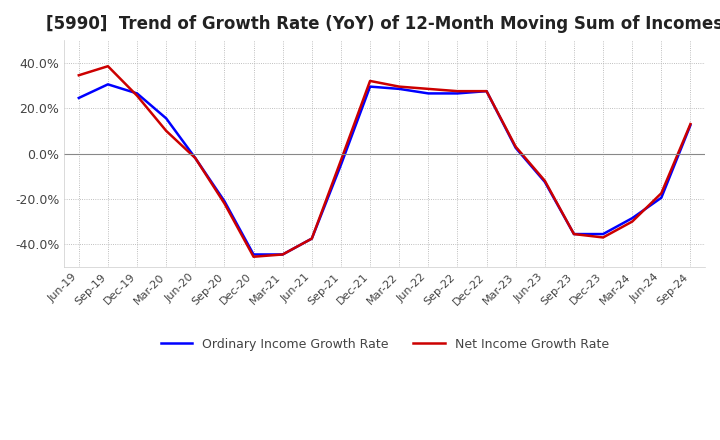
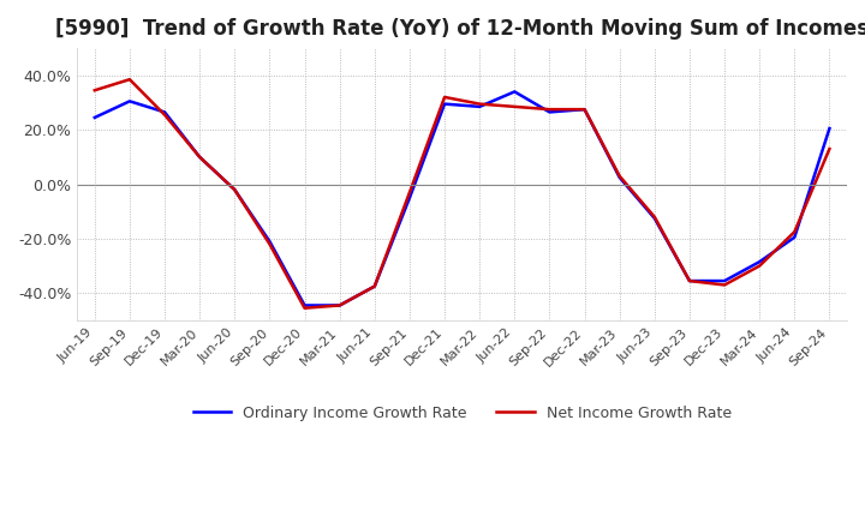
Ordinary Income Growth Rate/Mar-20: 15.5% -> 10.0%
Ordinary Income Growth Rate/Jun-22: 26.5% -> 34.0%
Ordinary Income Growth Rate/Sep-24: 12.5% -> 20.5%
